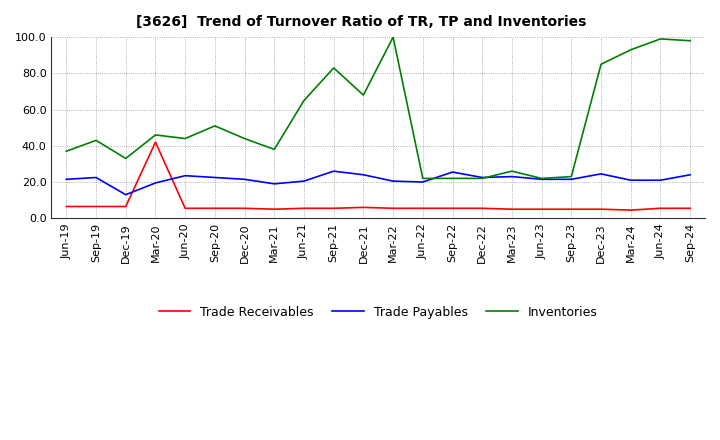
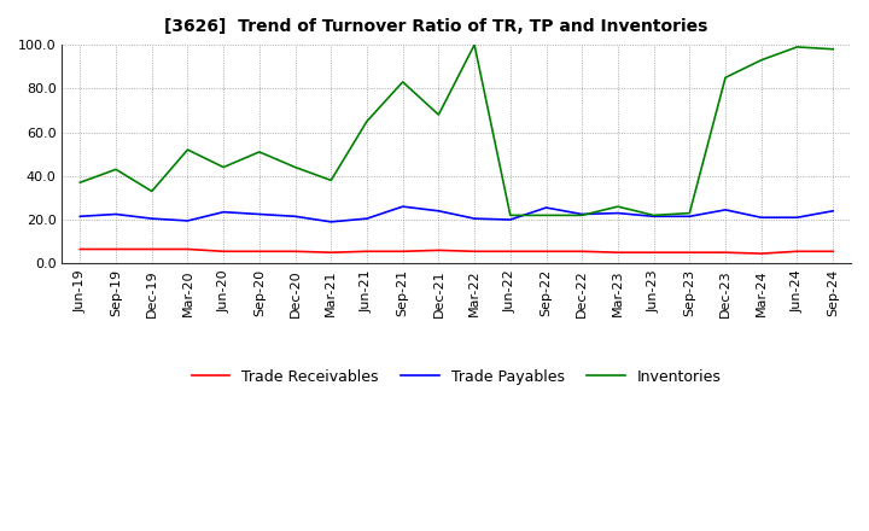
Trade Payables/Dec-19: 13 -> 20
Trade Receivables/Mar-20: 42 -> 6
Inventories/Mar-20: 46 -> 52
